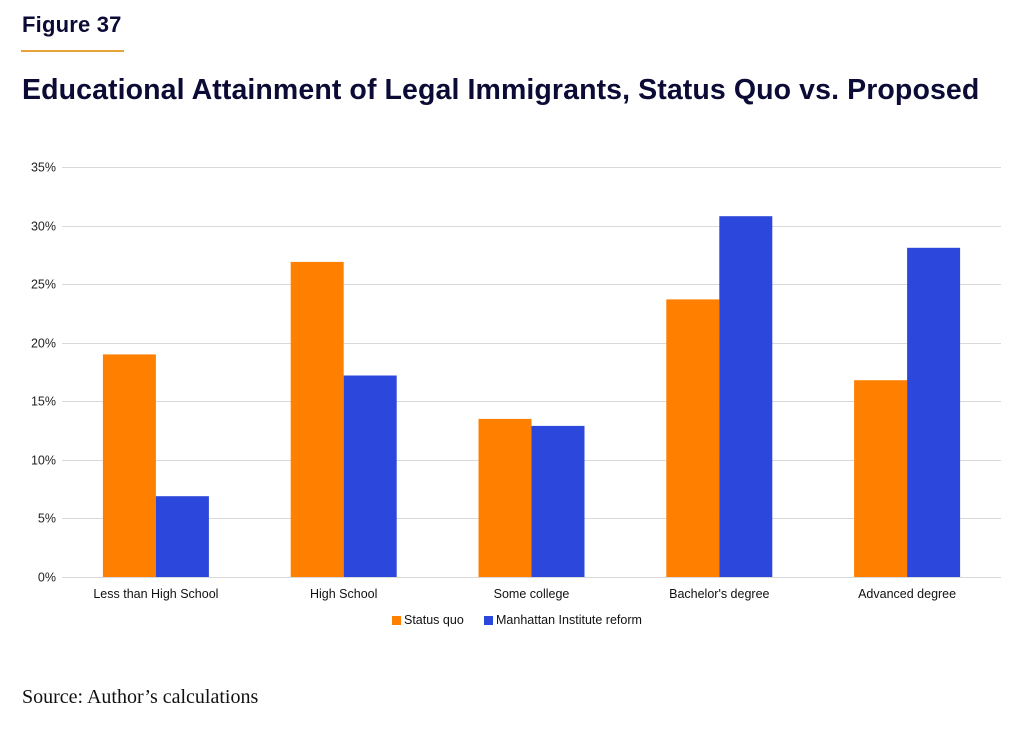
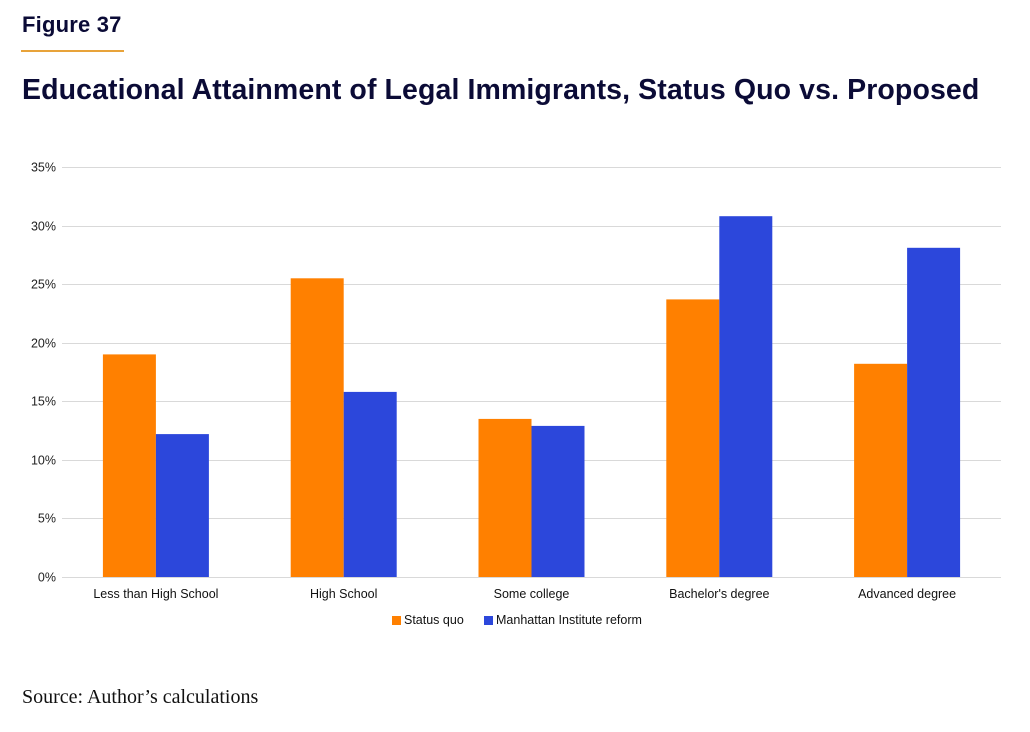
Manhattan Institute reform/Less than High School: 6.9% -> 12.2%
Status quo/High School: 26.9% -> 25.5%
Manhattan Institute reform/High School: 17.2% -> 15.8%
Status quo/Advanced degree: 16.8% -> 18.2%
